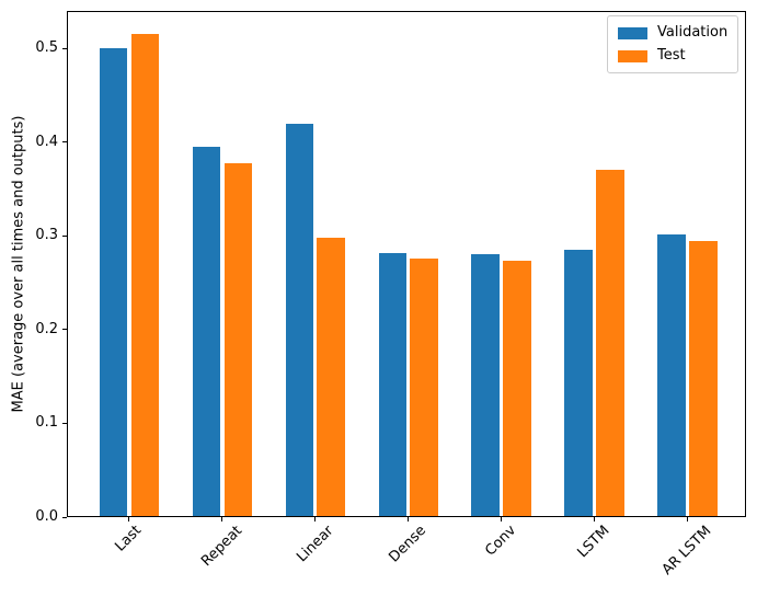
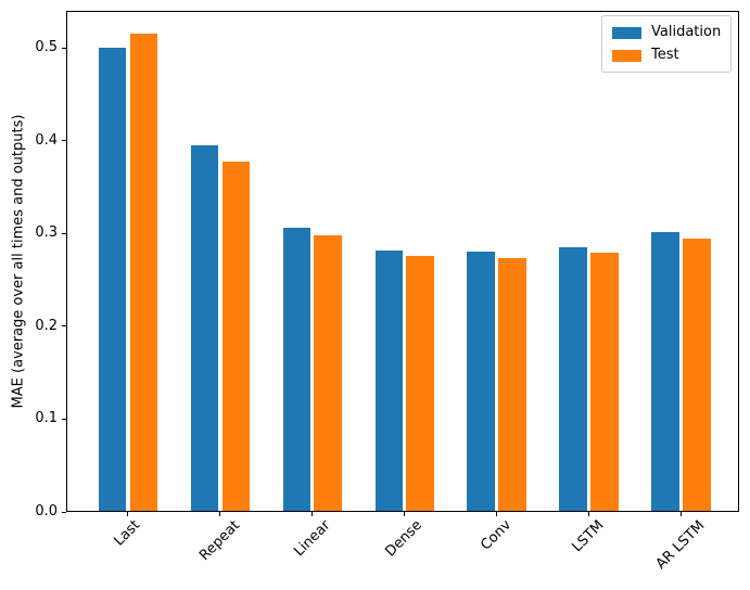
Validation/Linear: 0.42 -> 0.31
Test/LSTM: 0.37 -> 0.28
